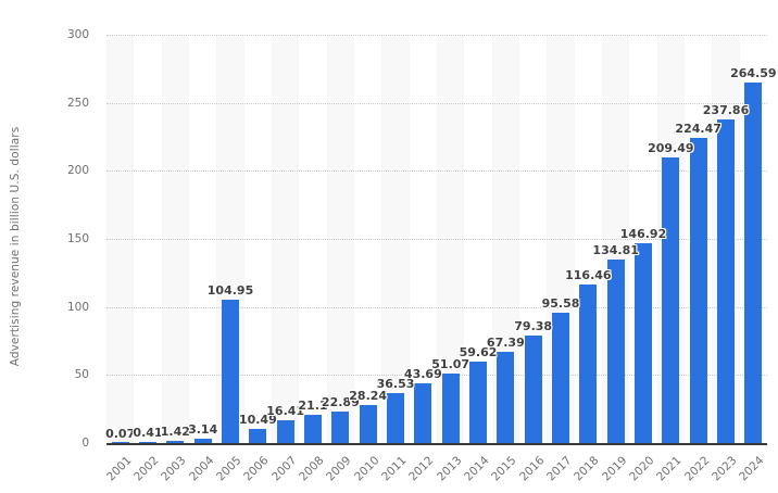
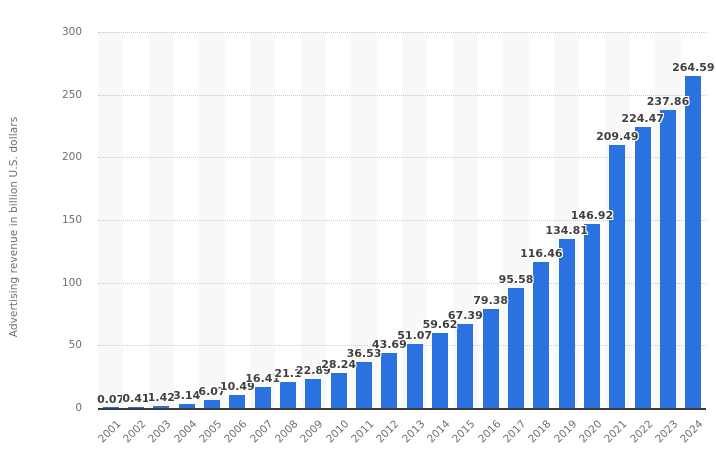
2005: 104.95 -> 6.07
